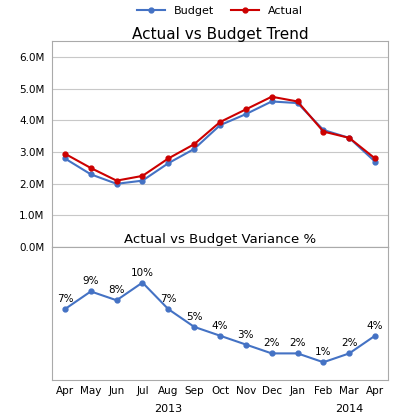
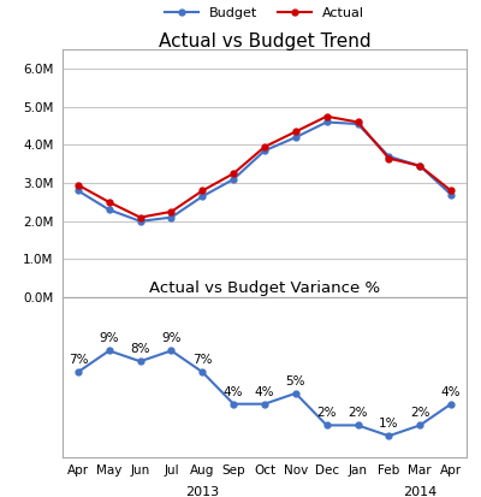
Actual vs Budget Variance %/Jul: 10% -> 9%
Actual vs Budget Variance %/Sep: 5% -> 4%
Actual vs Budget Variance %/Nov: 3% -> 5%
